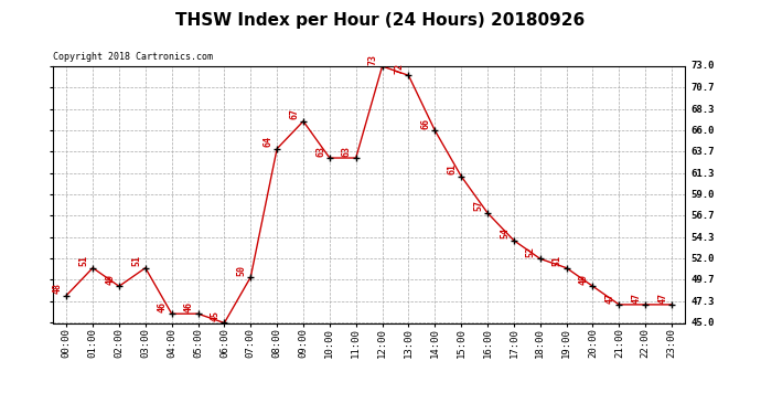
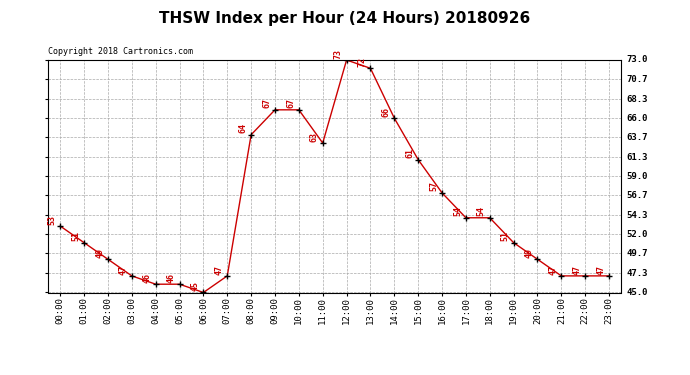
00:00: 48 -> 53
03:00: 51 -> 47
07:00: 50 -> 47
10:00: 63 -> 67
18:00: 52 -> 54
